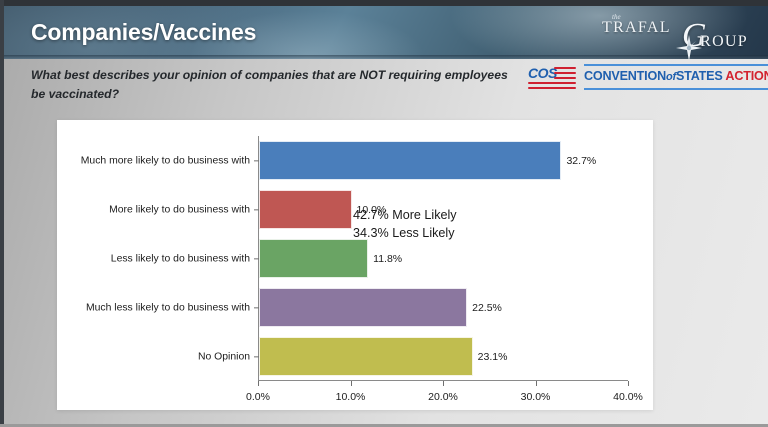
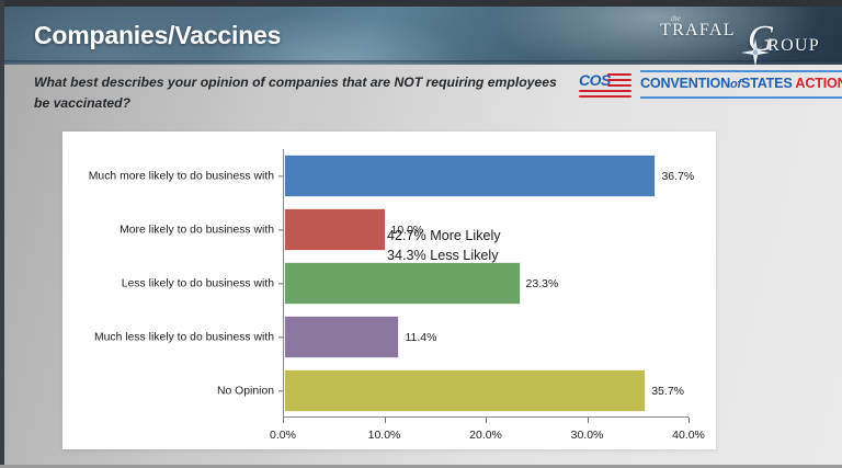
Much more likely to do business with: 32.7% -> 36.7%
Less likely to do business with: 11.8% -> 23.3%
Much less likely to do business with: 22.5% -> 11.4%
No Opinion: 23.1% -> 35.7%
